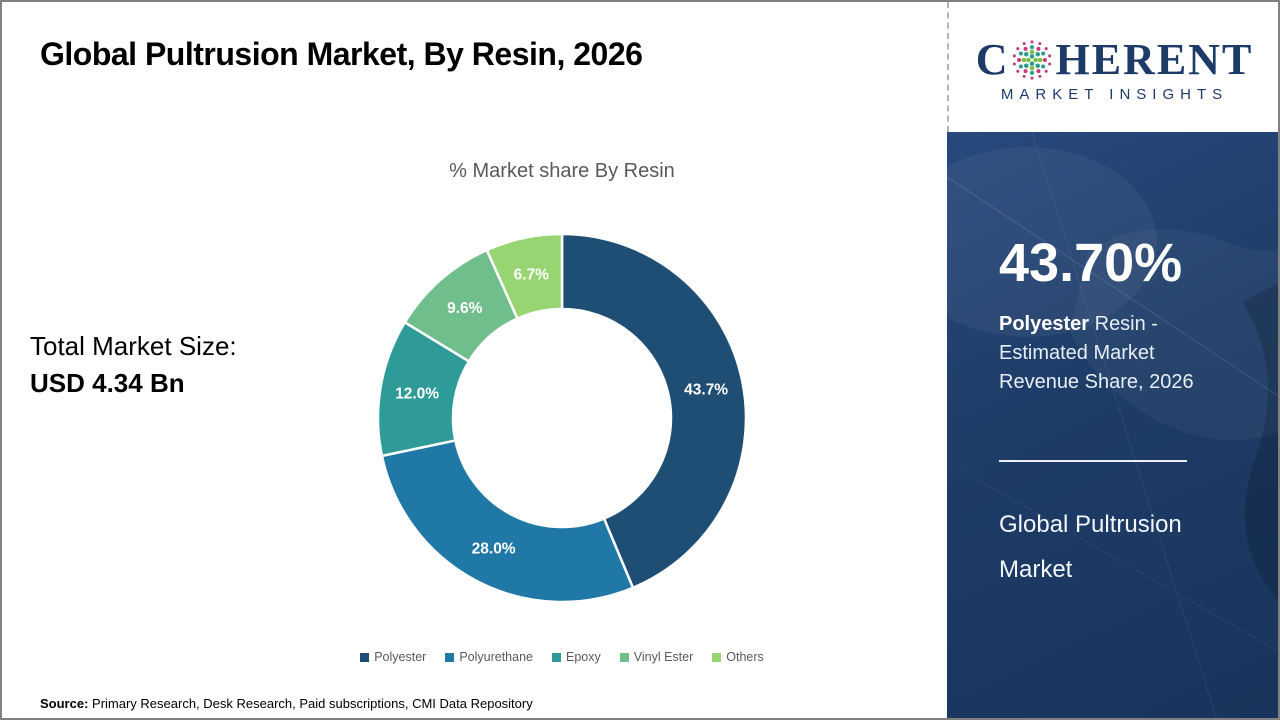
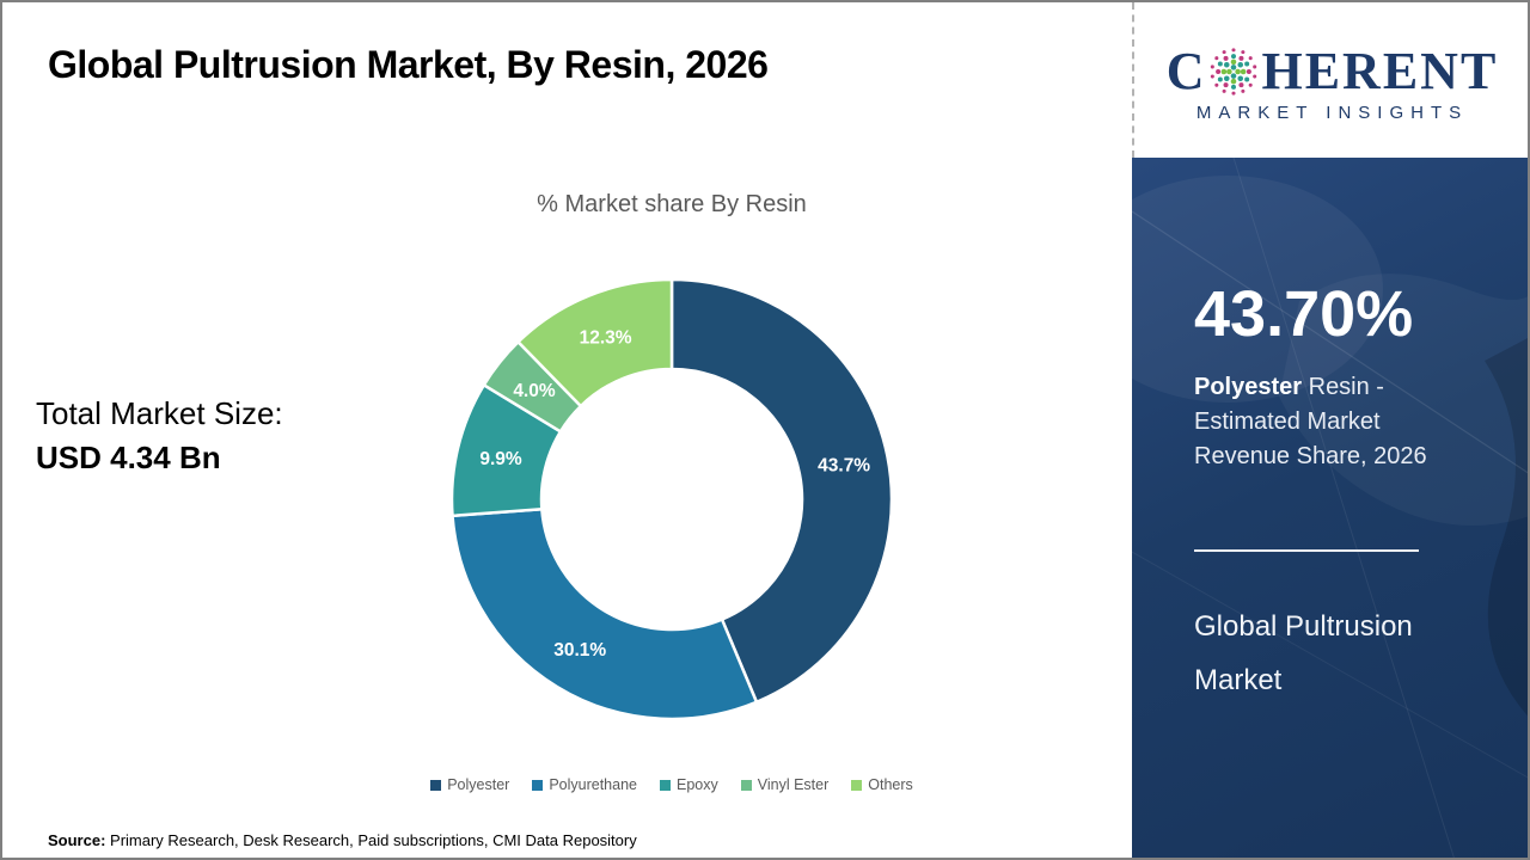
Polyurethane: 28.0% -> 30.1%
Epoxy: 12.0% -> 9.9%
Vinyl Ester: 9.6% -> 4.0%
Others: 6.7% -> 12.3%
